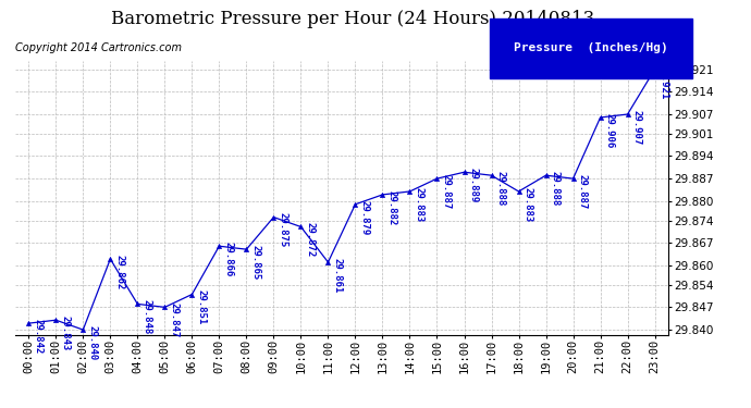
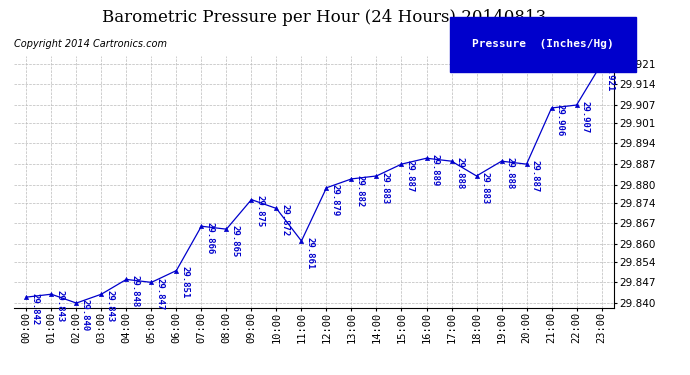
03:00: 29.862 -> 29.843
